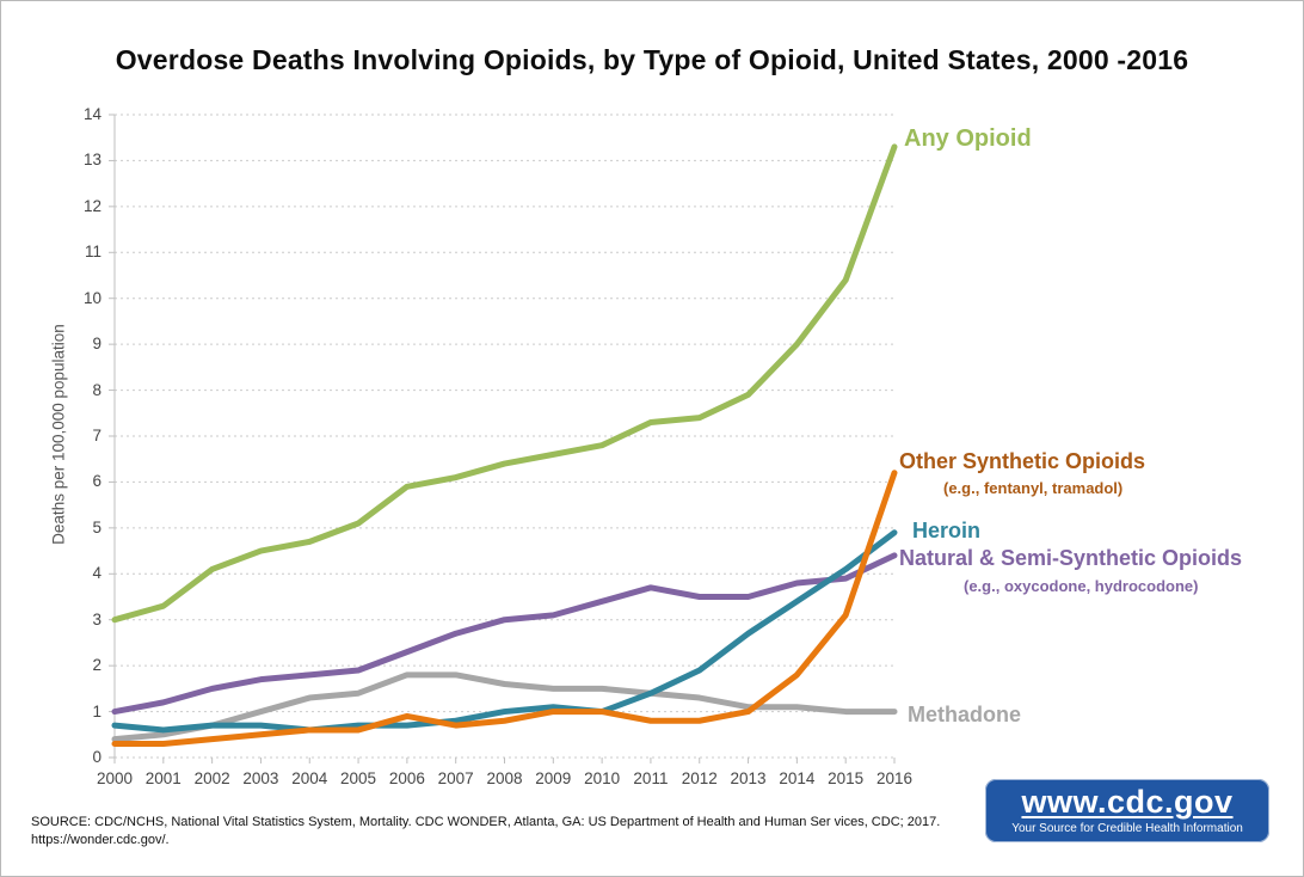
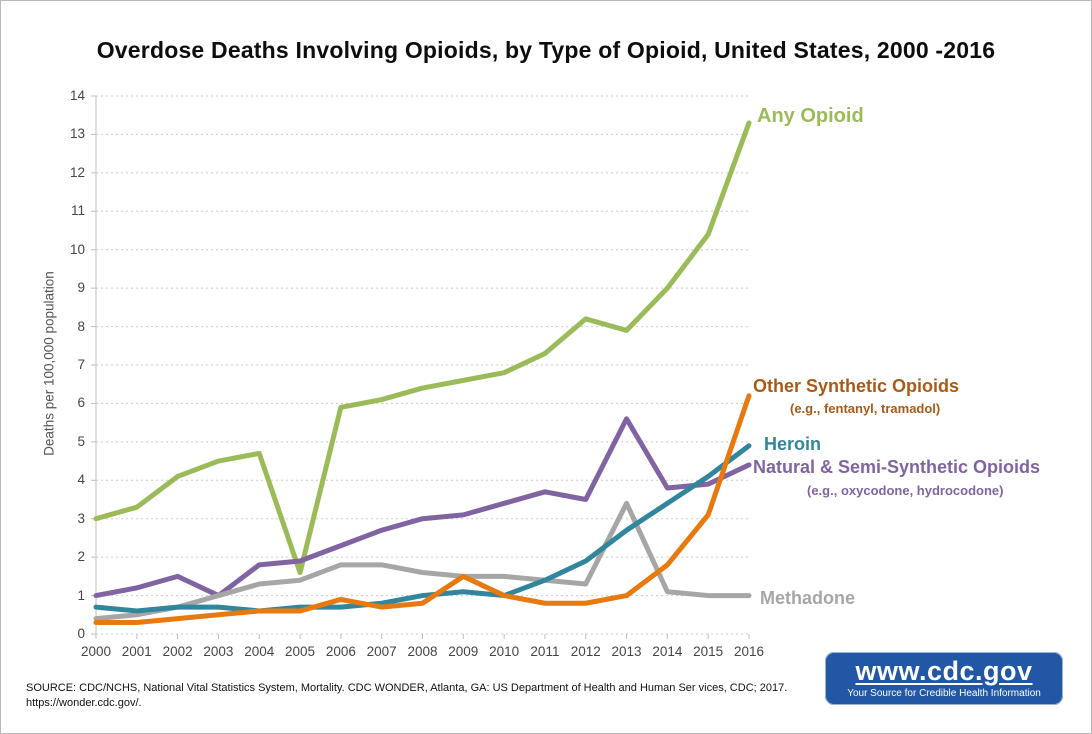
Natural & Semi-Synthetic Opioids/2003: 1.7 -> 1.0
Any Opioid/2005: 5.1 -> 1.6
Other Synthetic Opioids/2009: 1.0 -> 1.5
Any Opioid/2012: 7.4 -> 8.2
Natural & Semi-Synthetic Opioids/2013: 3.5 -> 5.6
Methadone/2013: 1.1 -> 3.4
